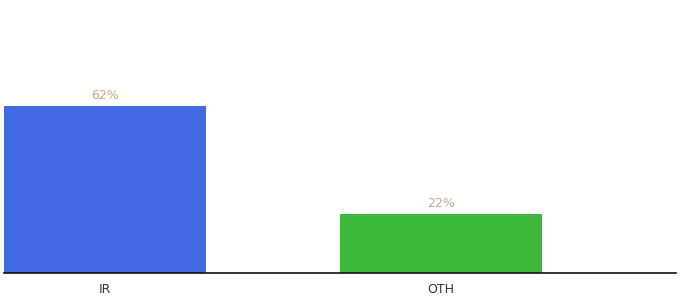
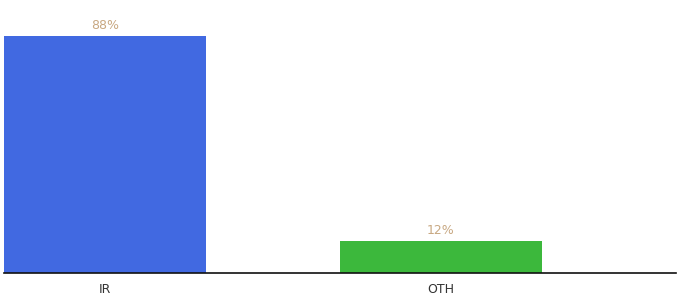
IR: 62% -> 88%
OTH: 22% -> 12%
